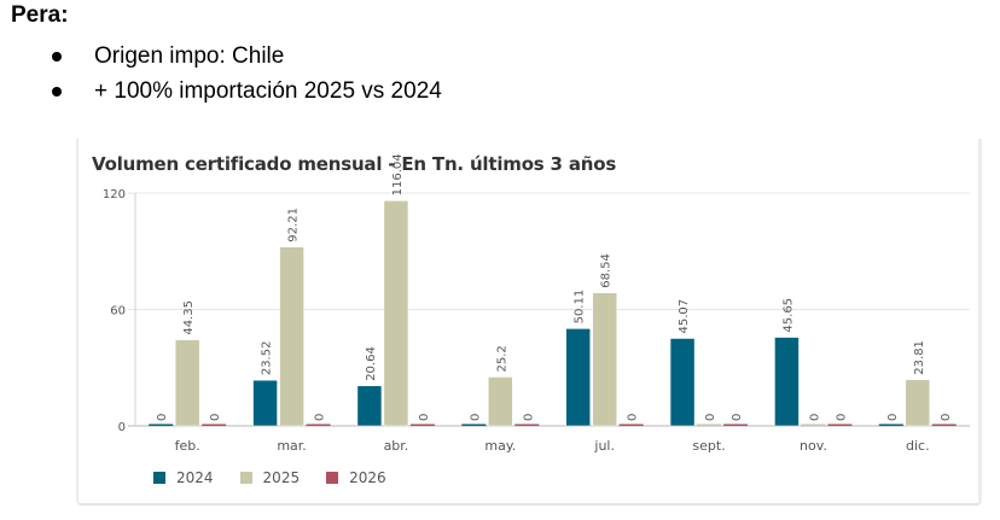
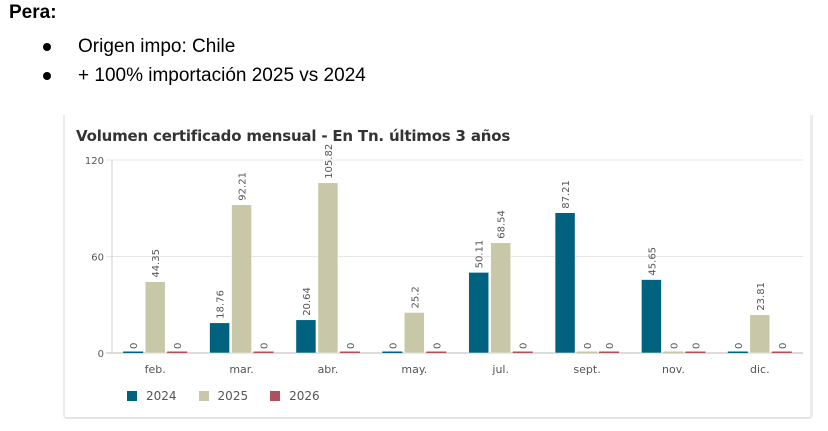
2024/mar.: 23.52 -> 18.76
2025/abr.: 116.04 -> 105.82
2024/sept.: 45.07 -> 87.21
